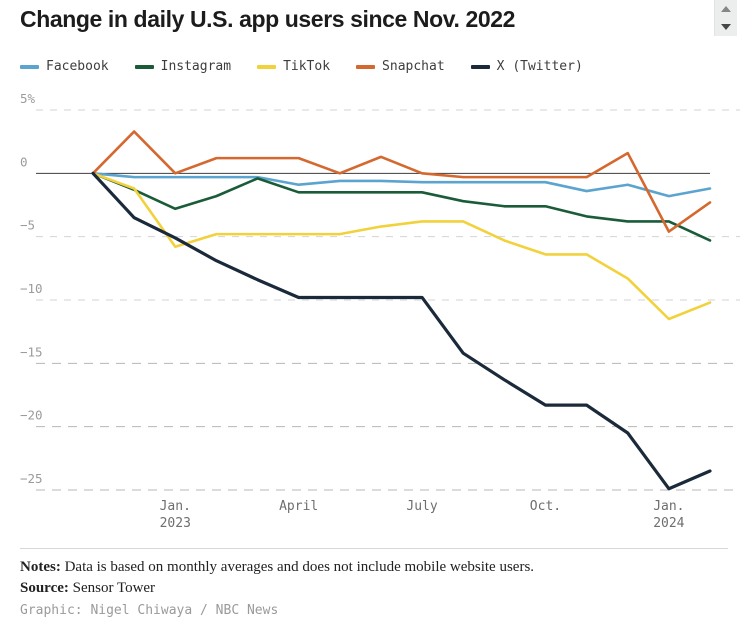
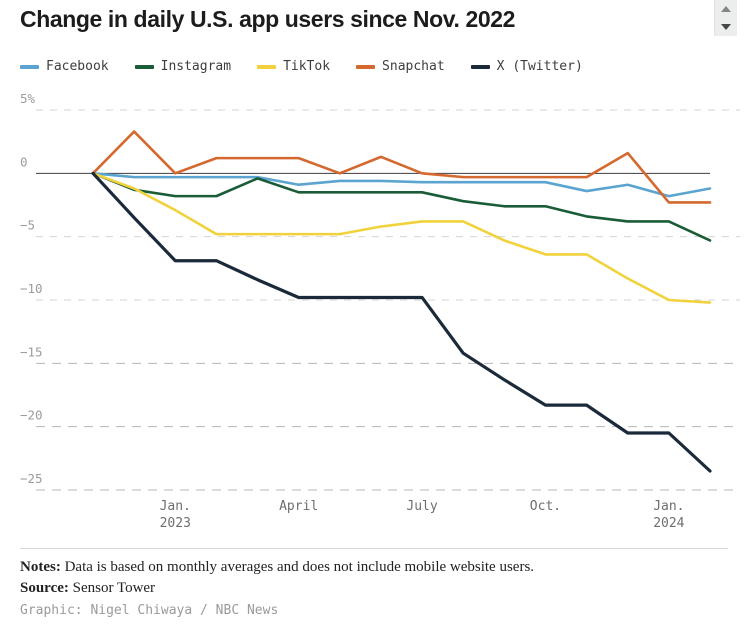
Instagram/Jan. 2023: -2.8% -> -1.8%
TikTok/Jan. 2023: -5.8% -> -2.9%
X (Twitter)/Jan. 2023: -5.1% -> -6.9%
TikTok/Jan. 2024: -11.5% -> -10.0%
Snapchat/Jan. 2024: -4.6% -> -2.3%
X (Twitter)/Jan. 2024: -24.9% -> -20.5%
